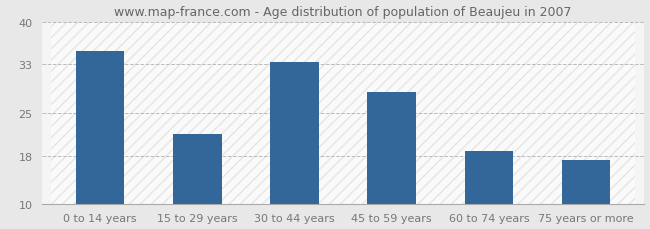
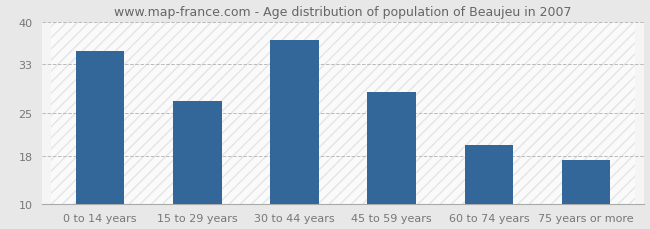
15 to 29 years: 21.5 -> 27.0
30 to 44 years: 33.3 -> 37.0
60 to 74 years: 18.7 -> 19.8
